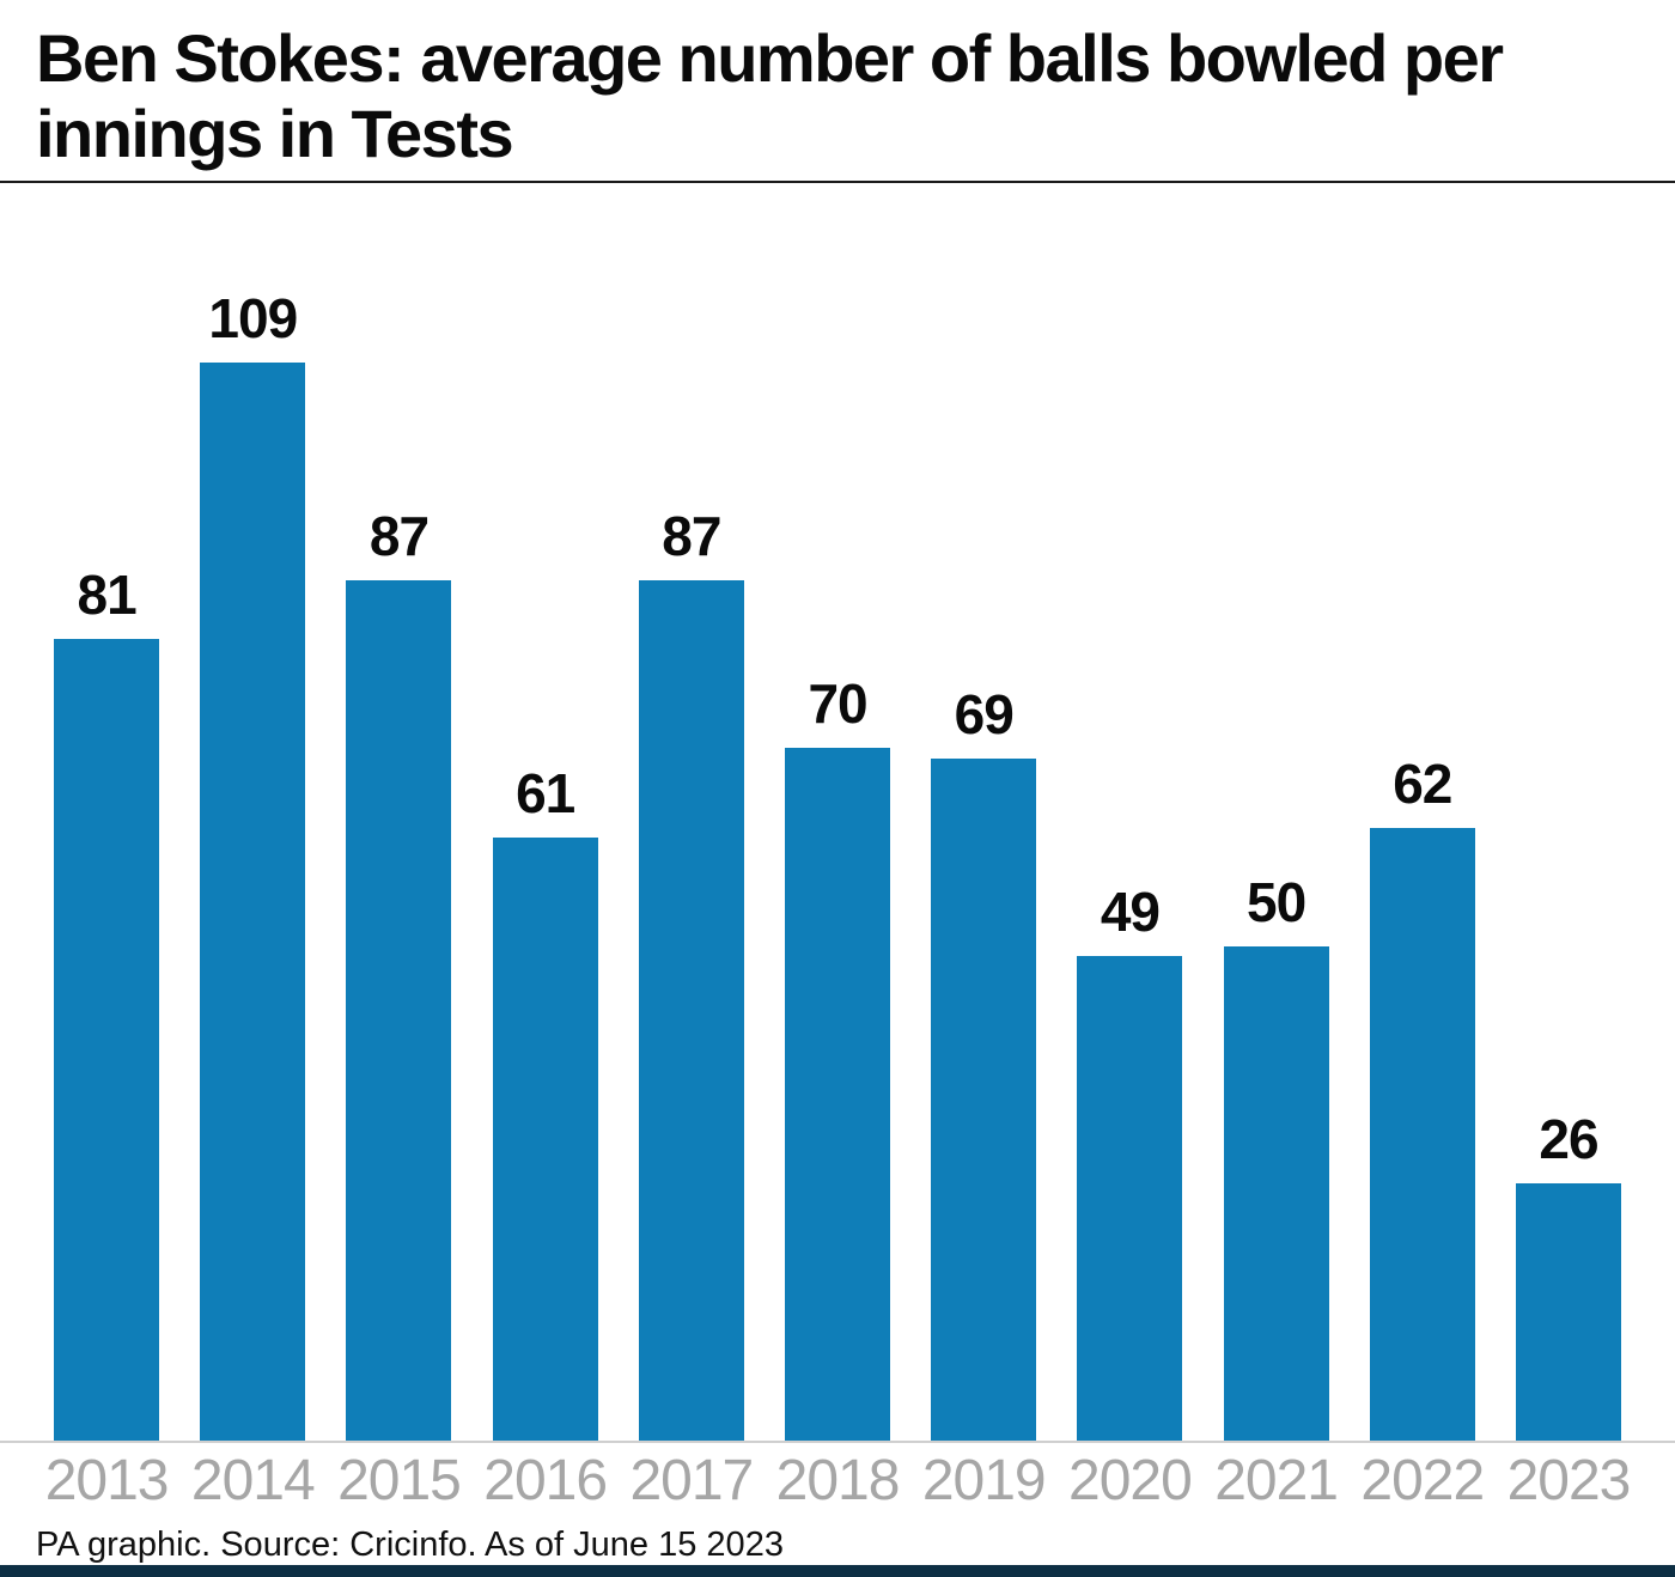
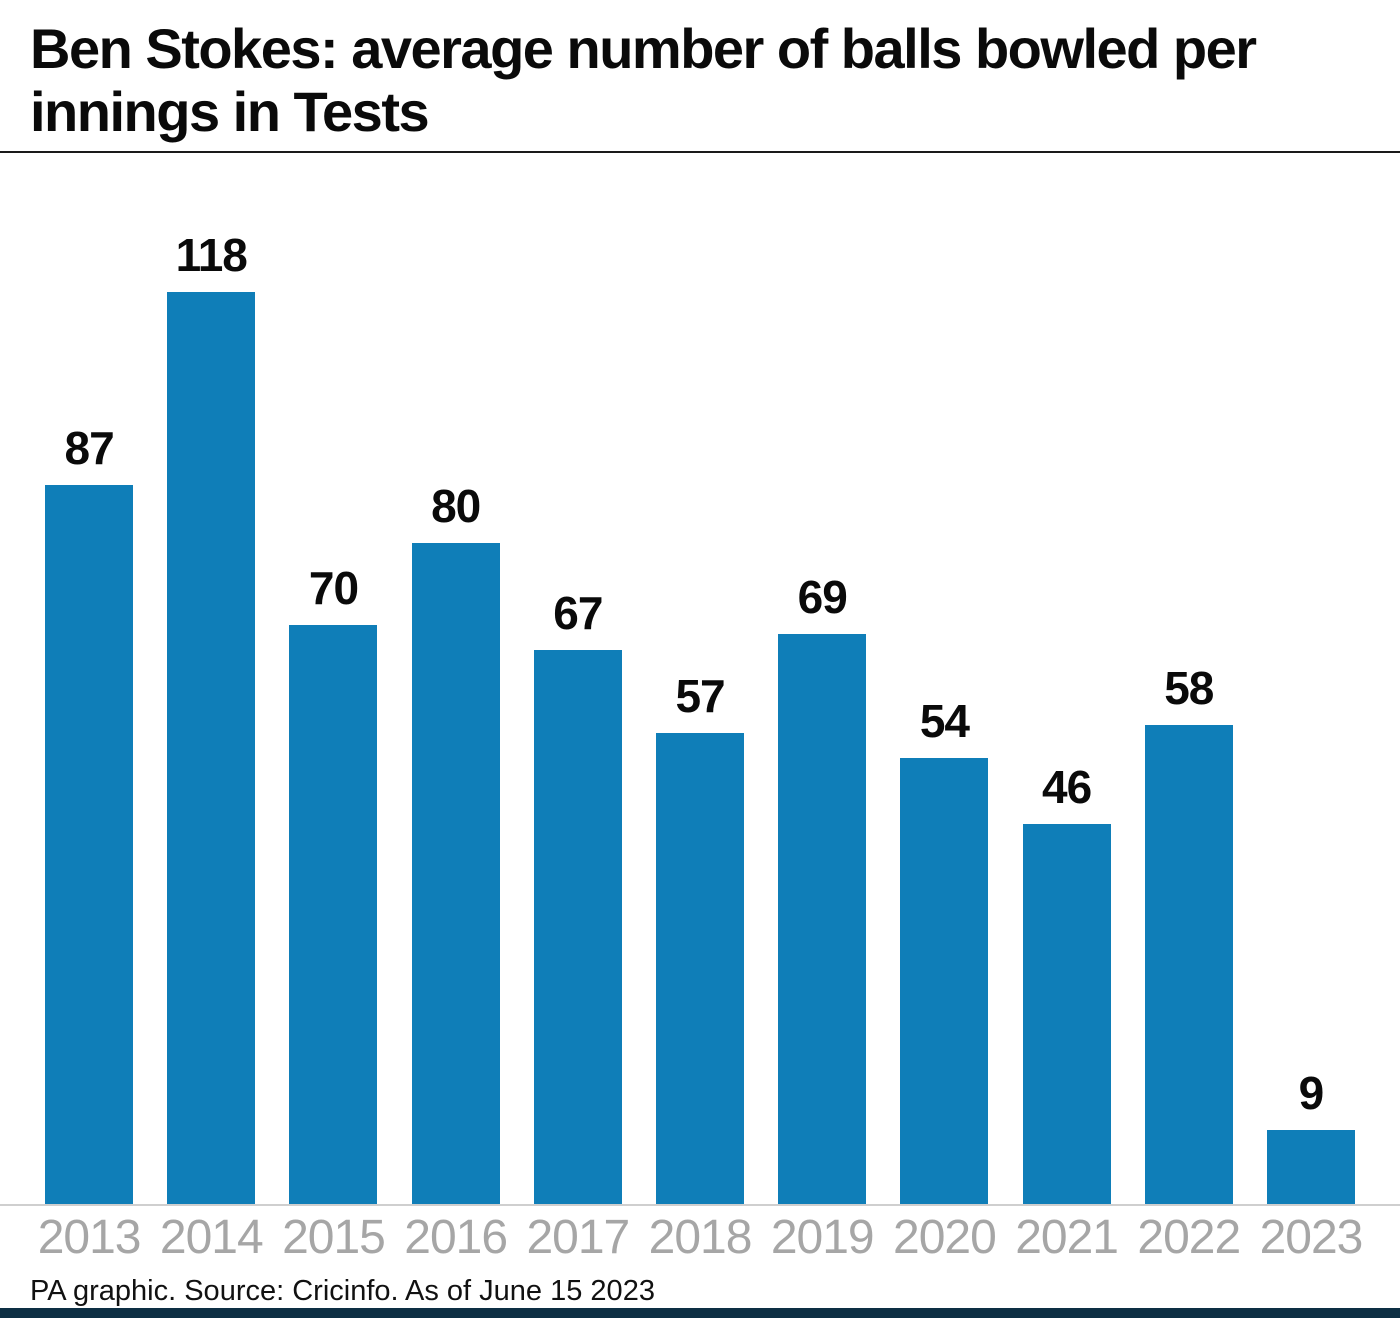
2013: 81 -> 87
2014: 109 -> 118
2015: 87 -> 70
2016: 61 -> 80
2017: 87 -> 67
2018: 70 -> 57
2020: 49 -> 54
2021: 50 -> 46
2022: 62 -> 58
2023: 26 -> 9
